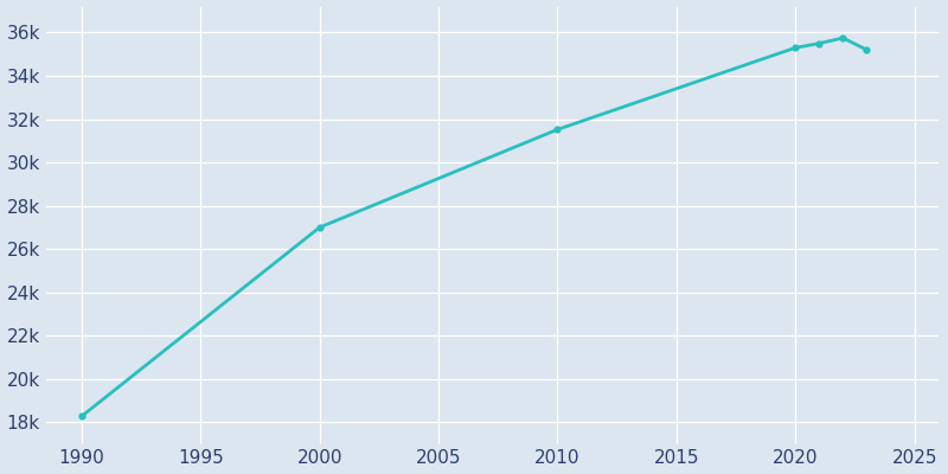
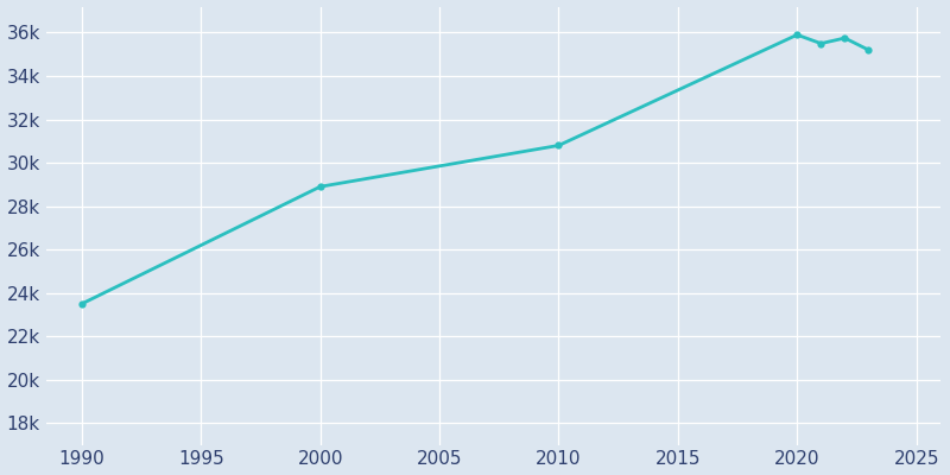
1990: 18.3k -> 23.5k
2000: 27.0k -> 28.9k
2010: 31.5k -> 30.8k
2020: 35.3k -> 35.9k
